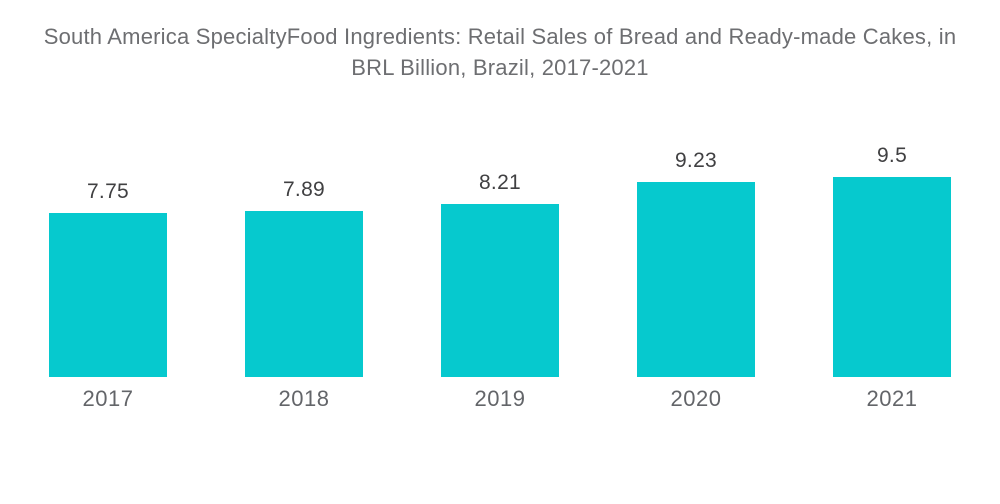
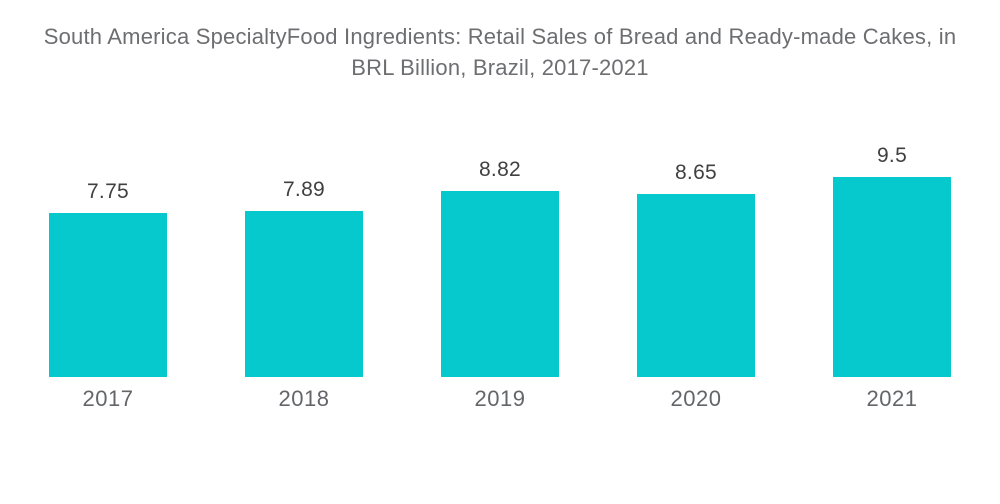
2019: 8.21 -> 8.82
2020: 9.23 -> 8.65
